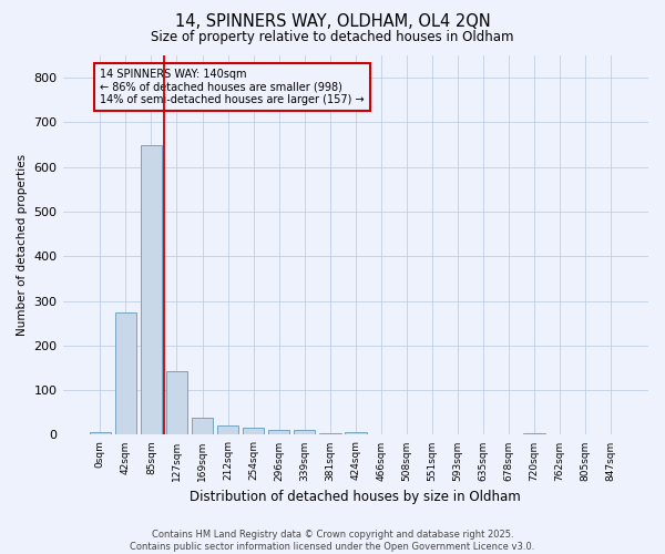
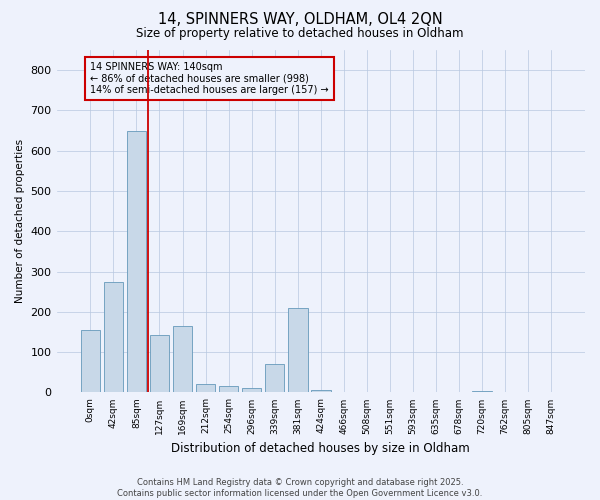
0sqm: 5 -> 155
169sqm: 38 -> 165
339sqm: 10 -> 70
381sqm: 4 -> 210
